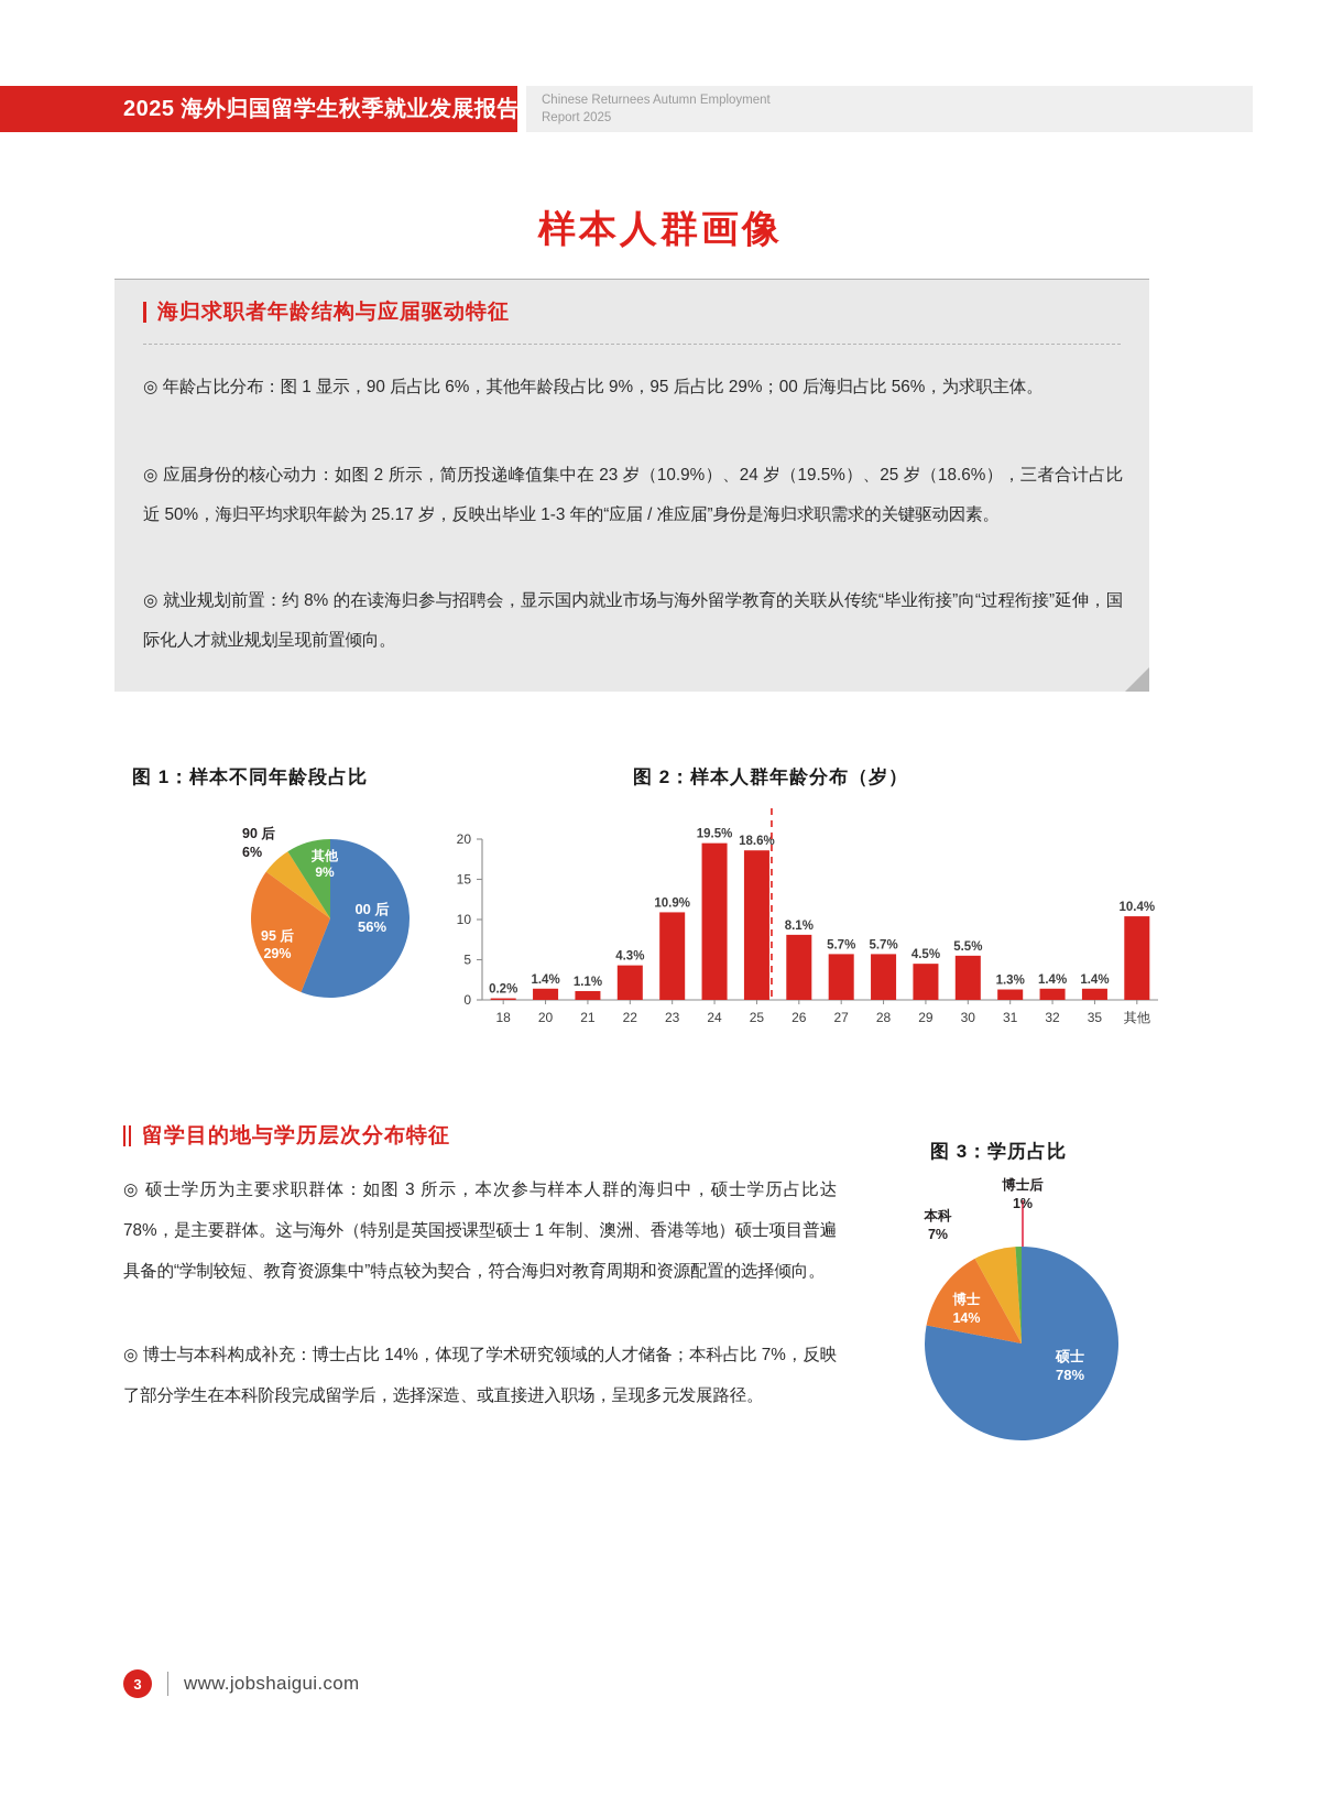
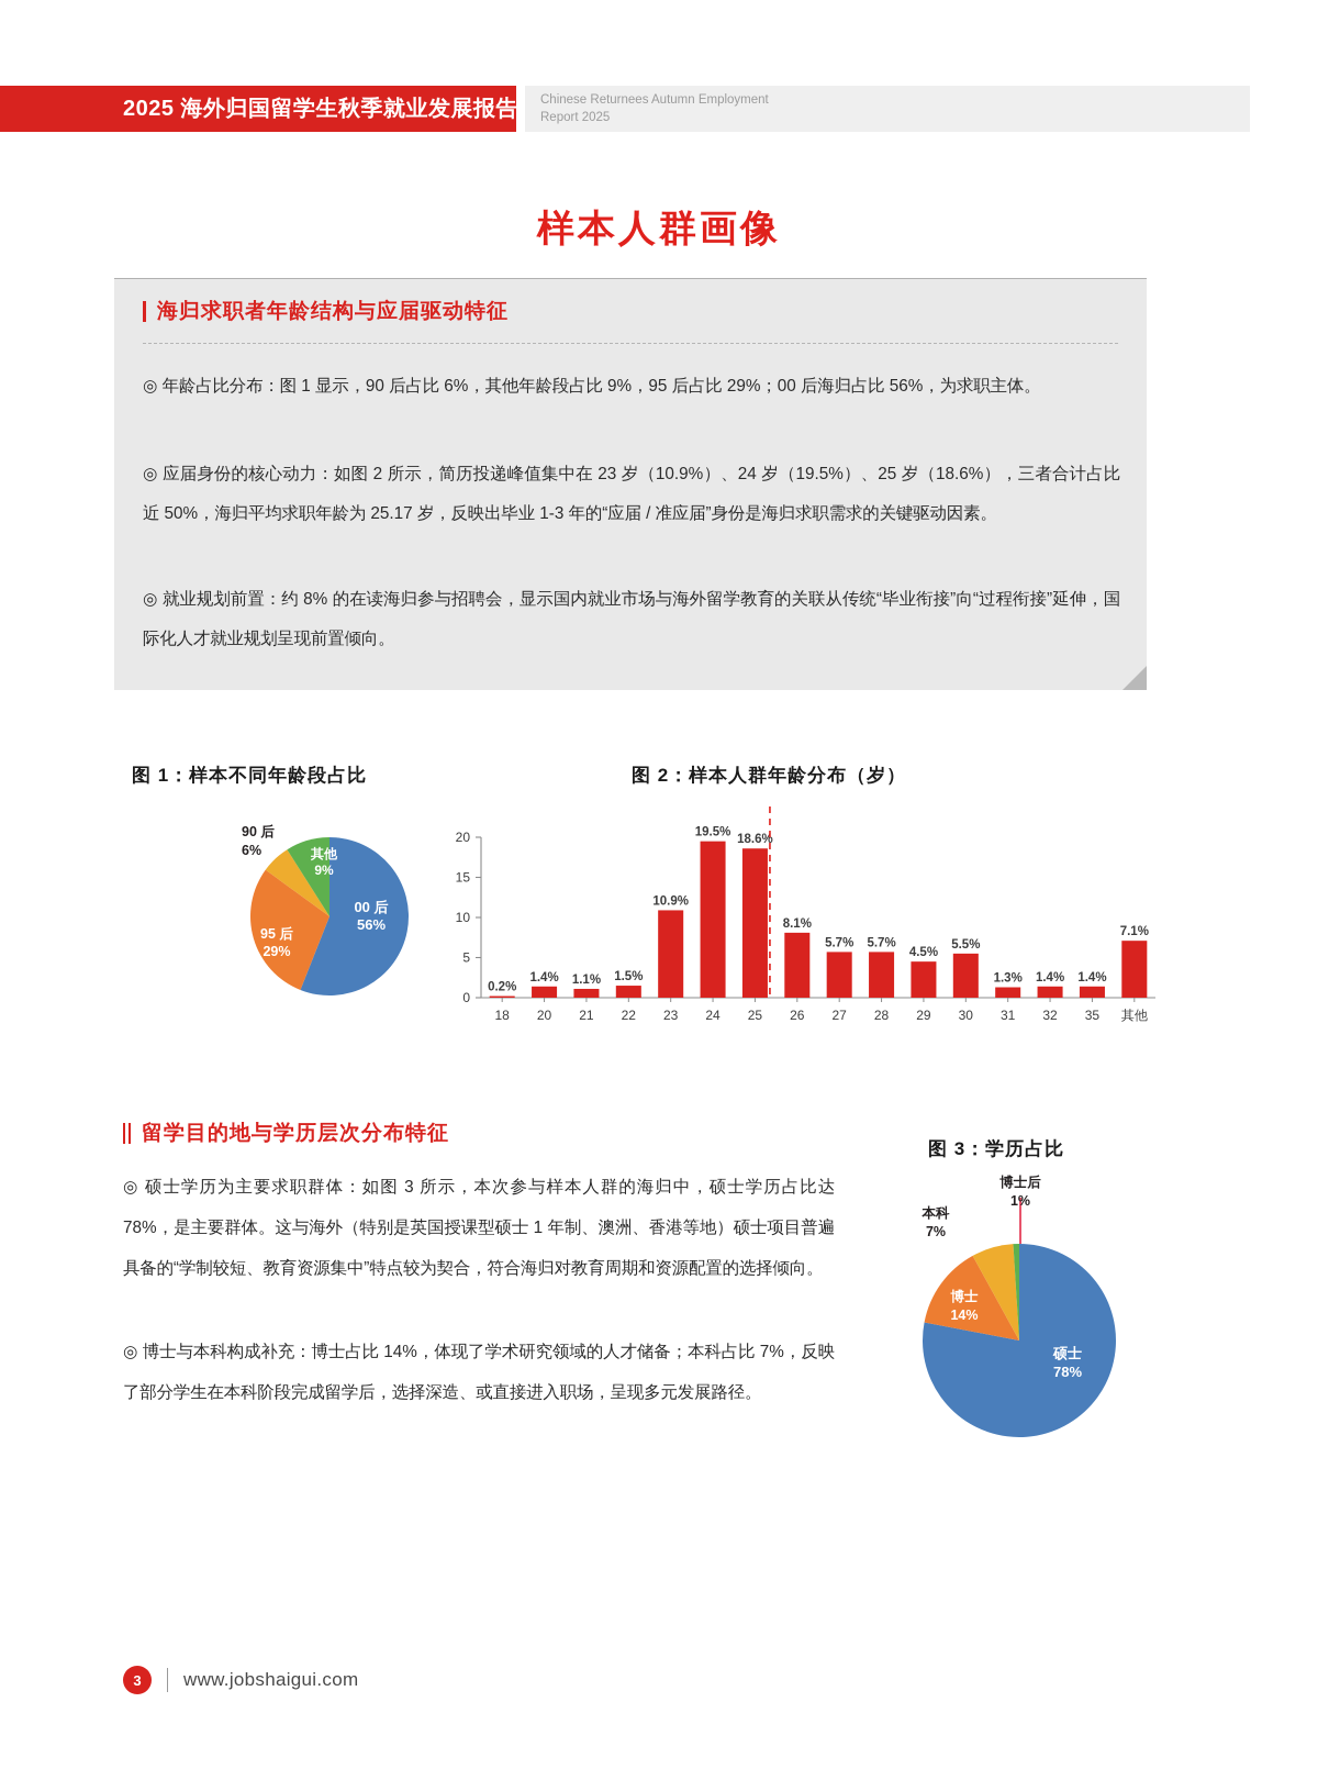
图 2：样本人群年龄分布（岁）/22: 4.3% -> 1.5%
图 2：样本人群年龄分布（岁）/其他: 10.4% -> 7.1%
